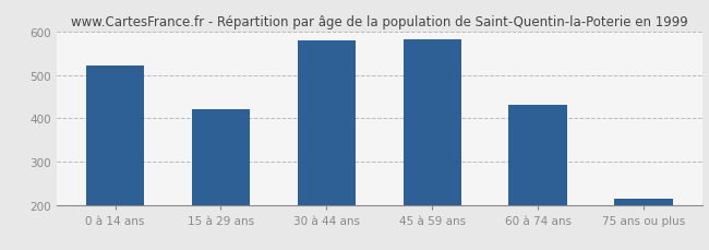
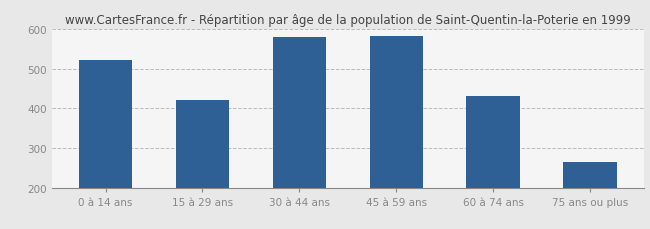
75 ans ou plus: 213 -> 265
